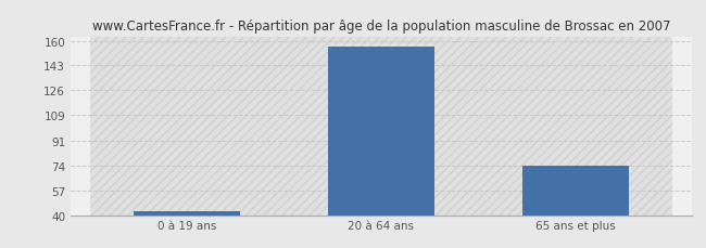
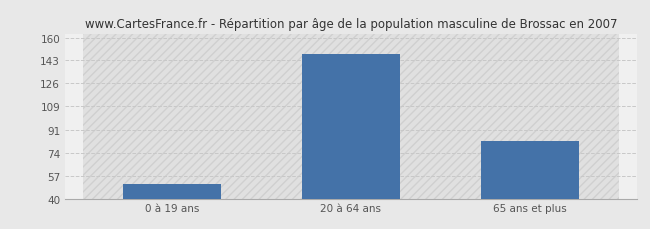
0 à 19 ans: 43 -> 51
20 à 64 ans: 156 -> 148
65 ans et plus: 74 -> 83
